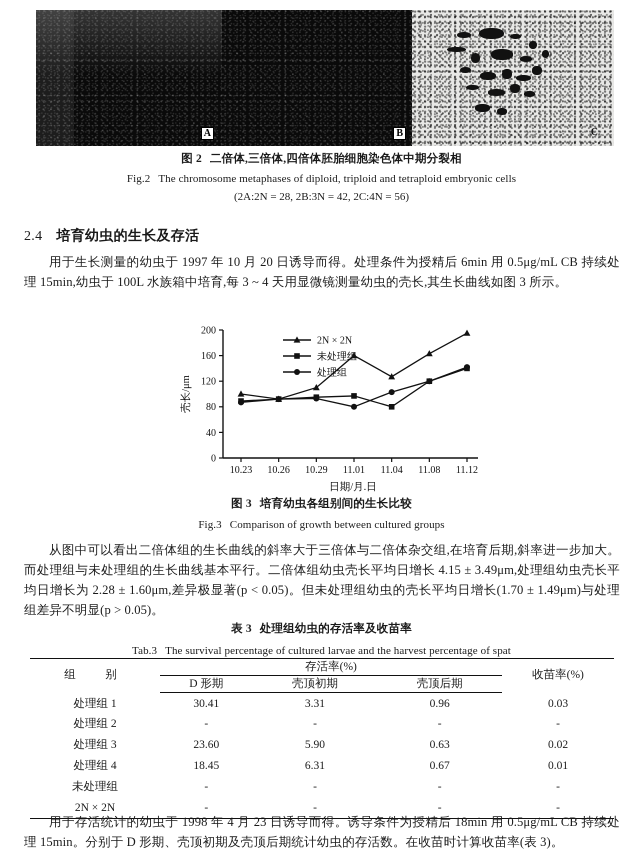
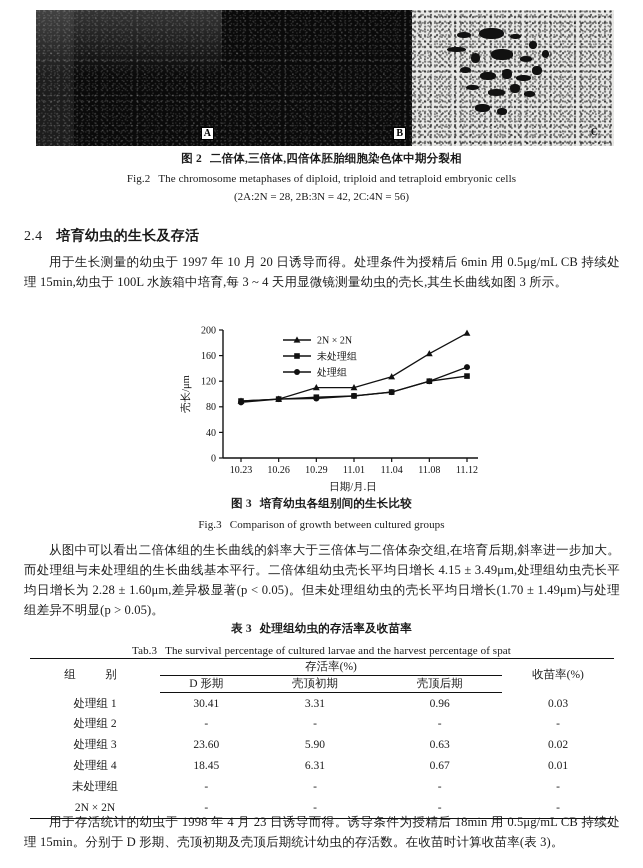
2N × 2N/10.23: 100 -> 90
2N × 2N/11.01: 160 -> 110
处理组/11.01: 80 -> 100
未处理组/11.04: 80 -> 100
未处理组/11.12: 140 -> 130
